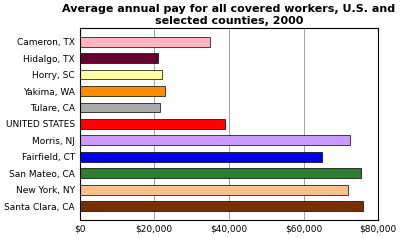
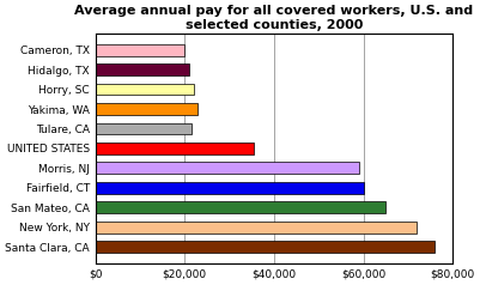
Cameron, TX: $35,000 -> $20,000
UNITED STATES: $39,000 -> $35,500
Morris, NJ: $72,500 -> $59,000
Fairfield, CT: $65,000 -> $60,000
San Mateo, CA: $75,500 -> $65,000
